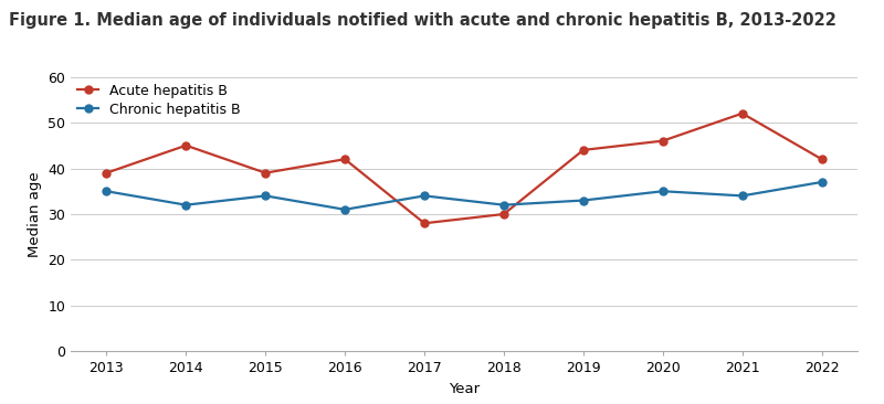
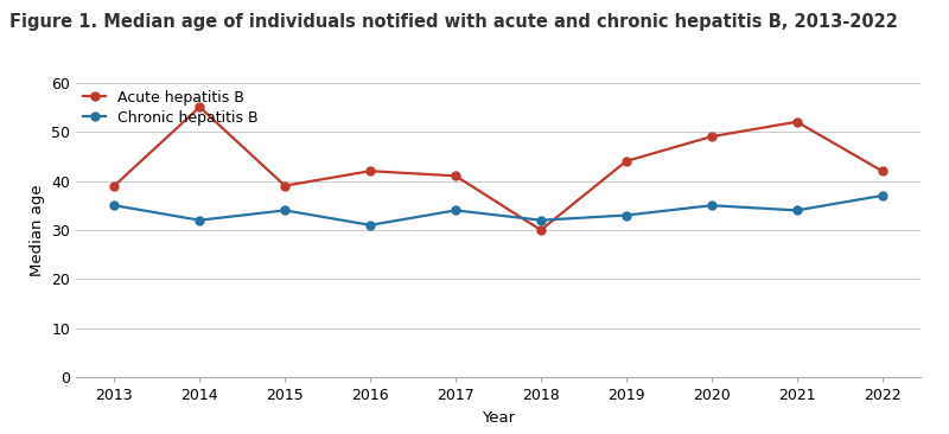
Acute hepatitis B/2014: 45 -> 55
Acute hepatitis B/2017: 28 -> 41
Acute hepatitis B/2020: 46 -> 49
